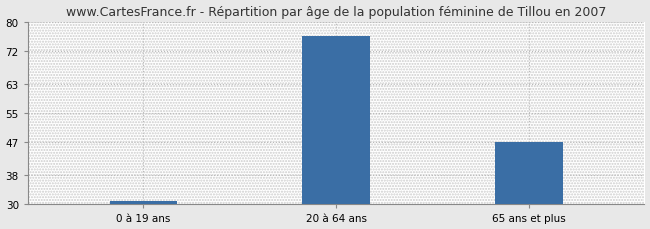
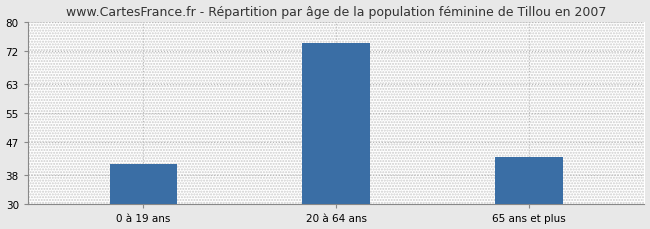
0 à 19 ans: 31 -> 41
20 à 64 ans: 76 -> 74
65 ans et plus: 47 -> 43
